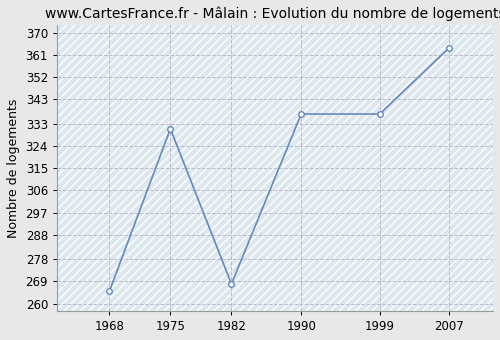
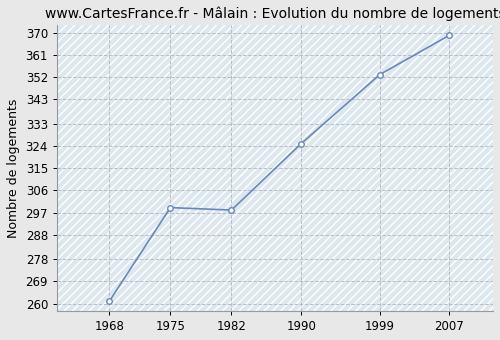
1968: 265 -> 261
1975: 331 -> 299
1982: 268 -> 298
1990: 337 -> 325
1999: 337 -> 353
2007: 364 -> 369
